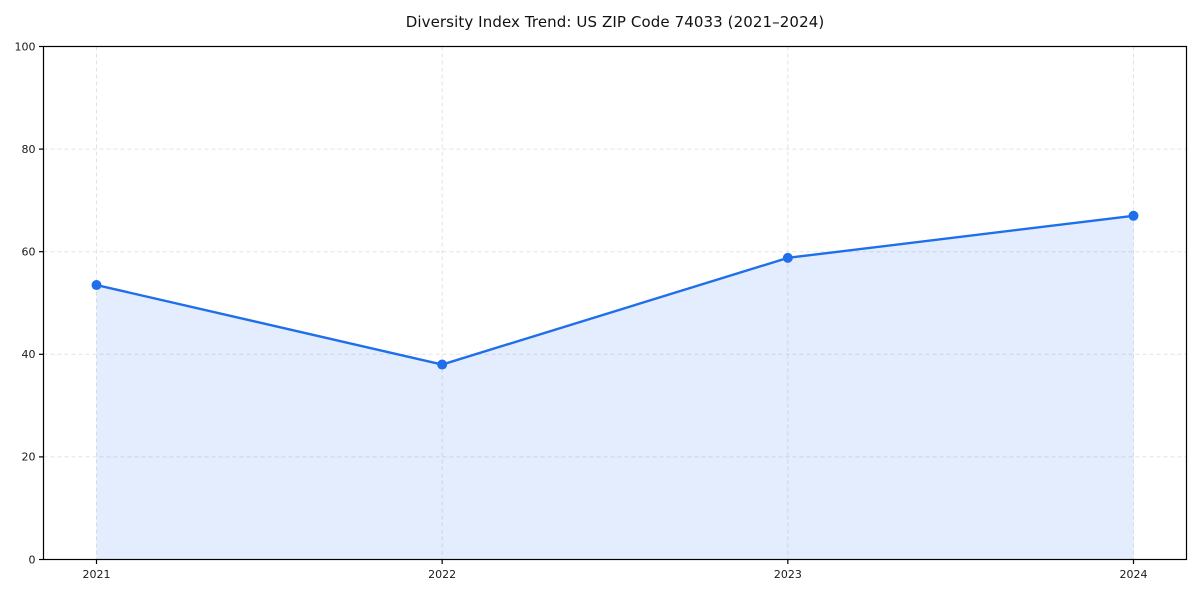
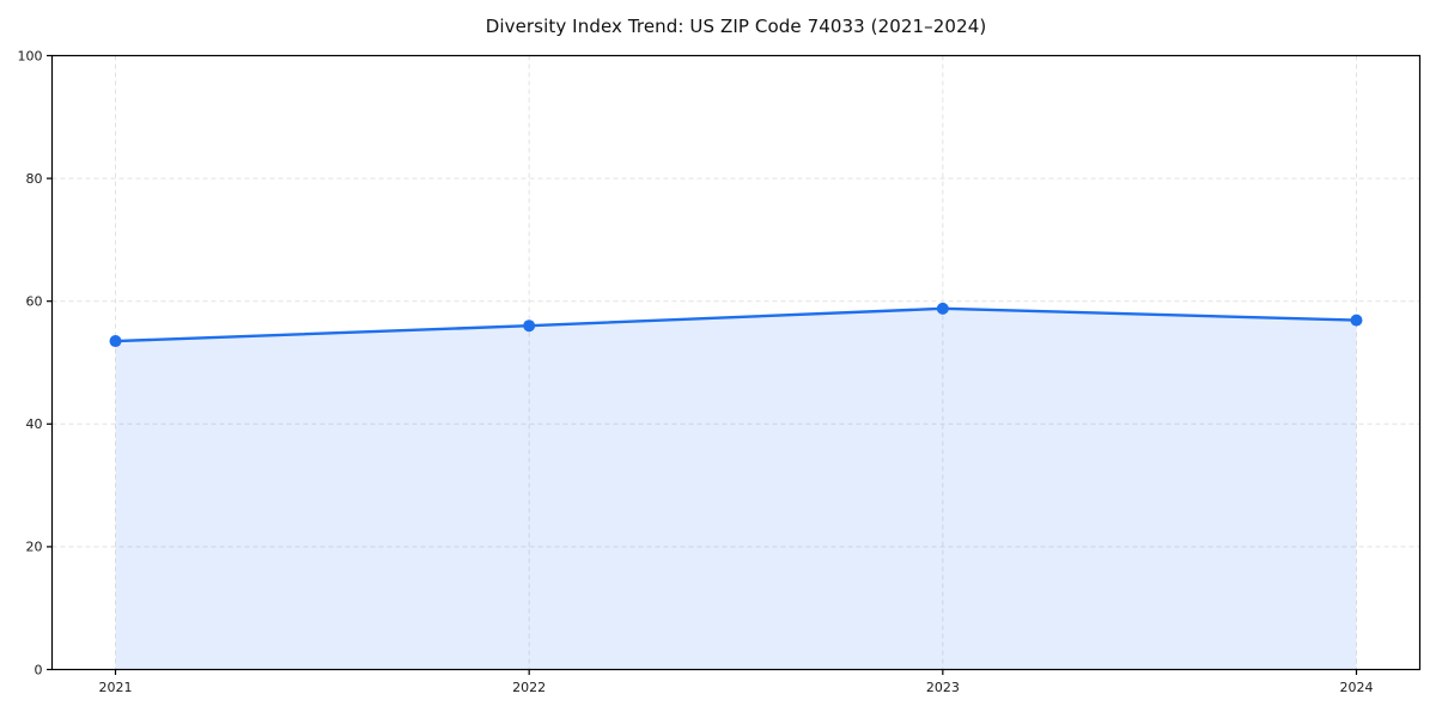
2022: 38 -> 56
2024: 67 -> 57
